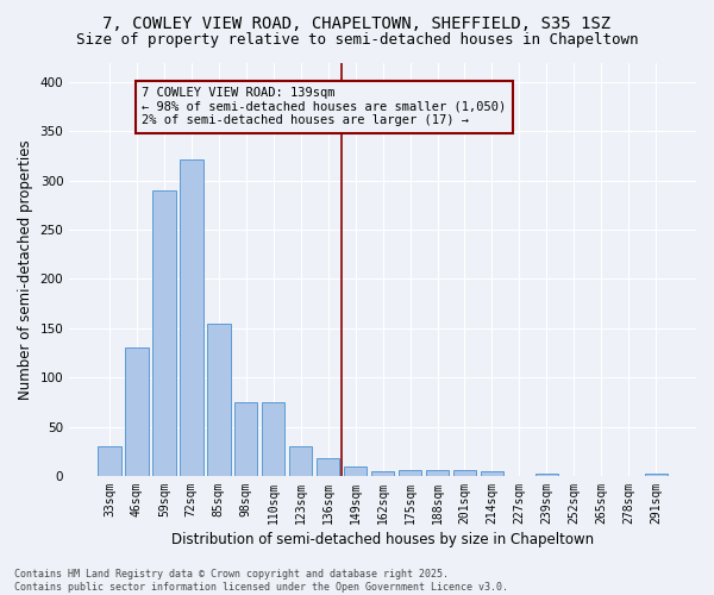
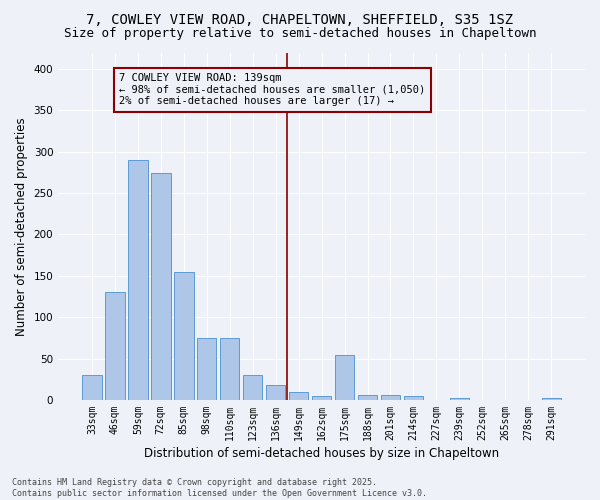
72sqm: 322 -> 274
175sqm: 6 -> 54
